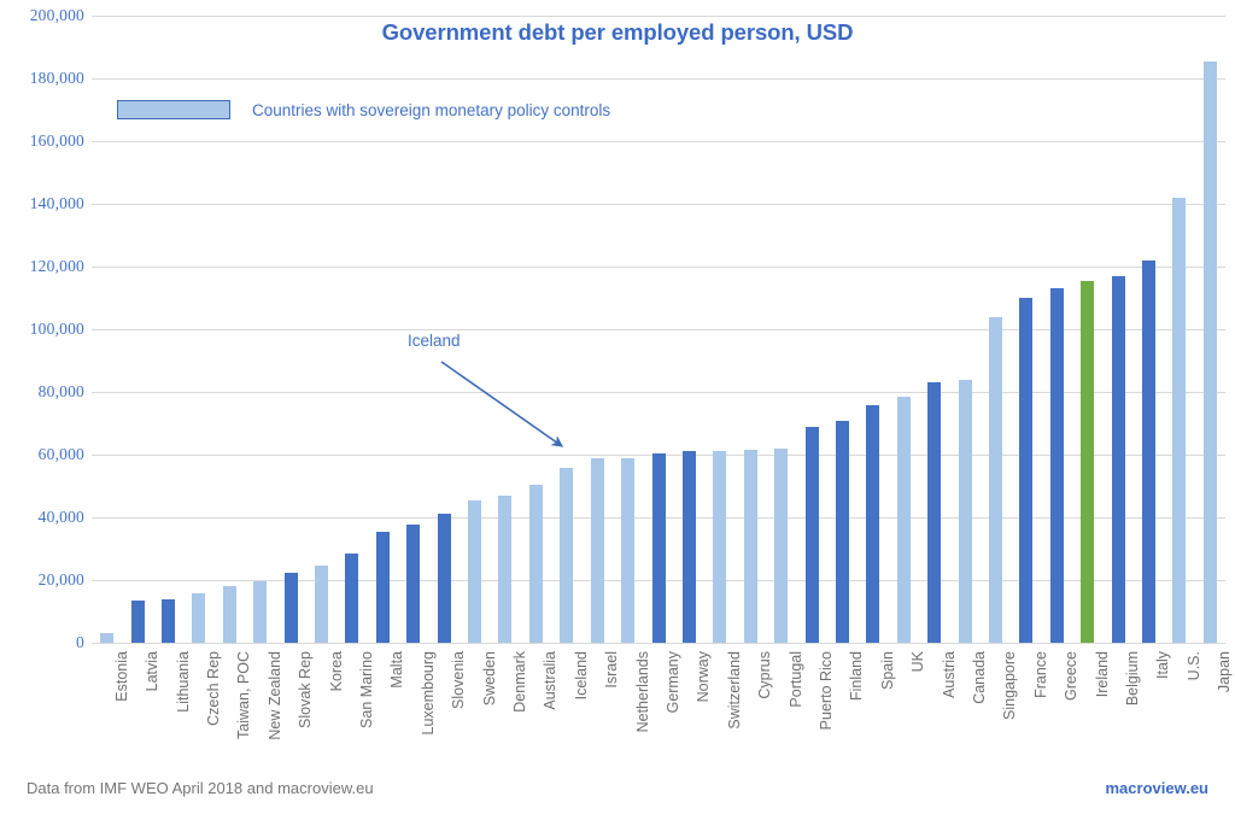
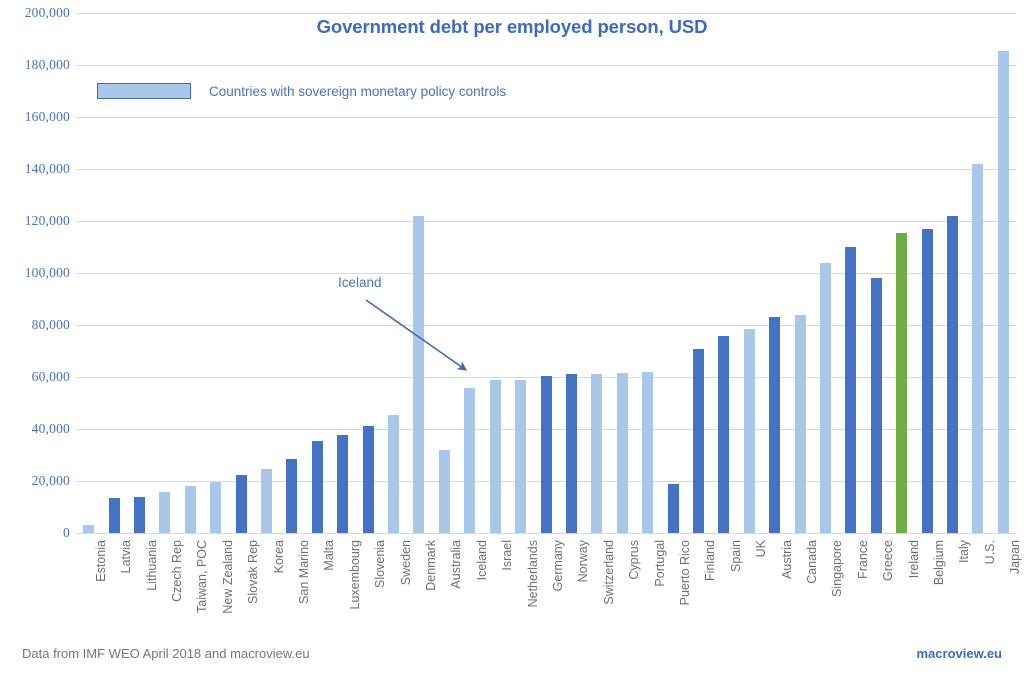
Denmark: 47000 -> 122000
Australia: 50000 -> 32000
Puerto Rico: 69000 -> 19000
Greece: 113000 -> 98000
